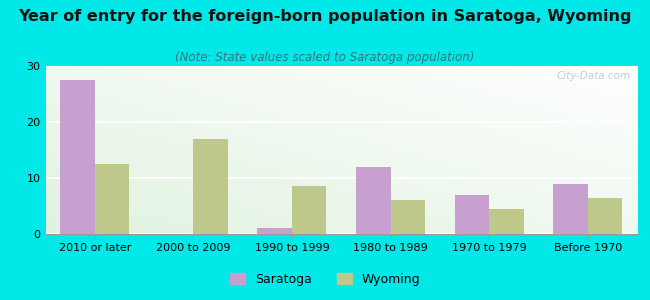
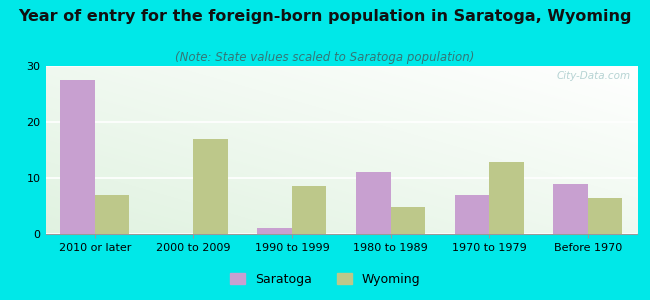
Wyoming/2010 or later: 12.5 -> 7.0
Saratoga/1980 to 1989: 12.0 -> 11.0
Wyoming/1980 to 1989: 6.0 -> 4.8
Wyoming/1970 to 1979: 4.5 -> 12.8
